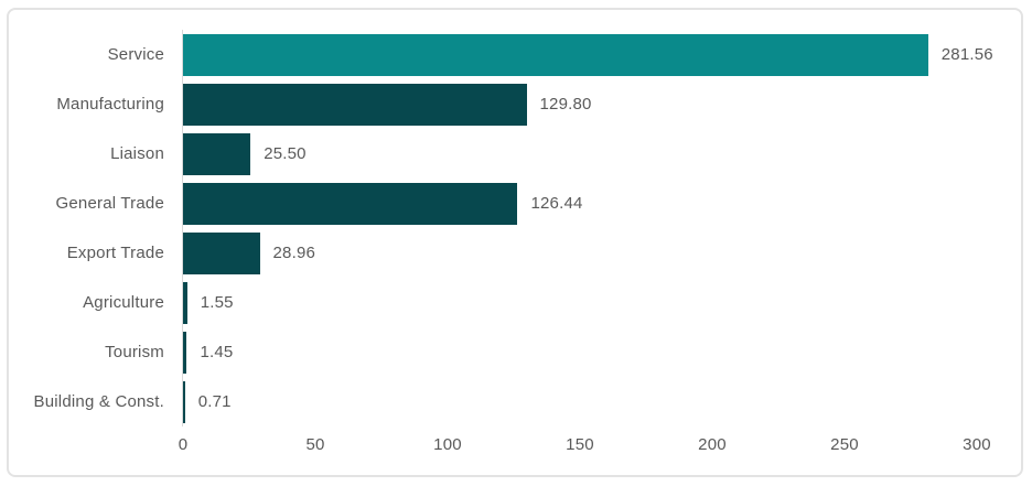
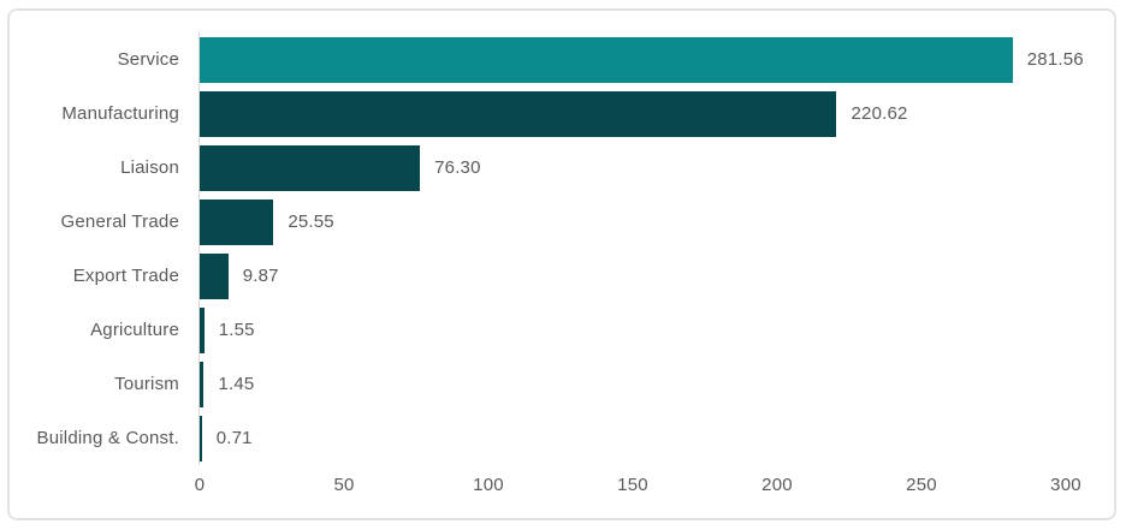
Manufacturing: 129.80 -> 220.62
Liaison: 25.50 -> 76.30
General Trade: 126.44 -> 25.55
Export Trade: 28.96 -> 9.87
